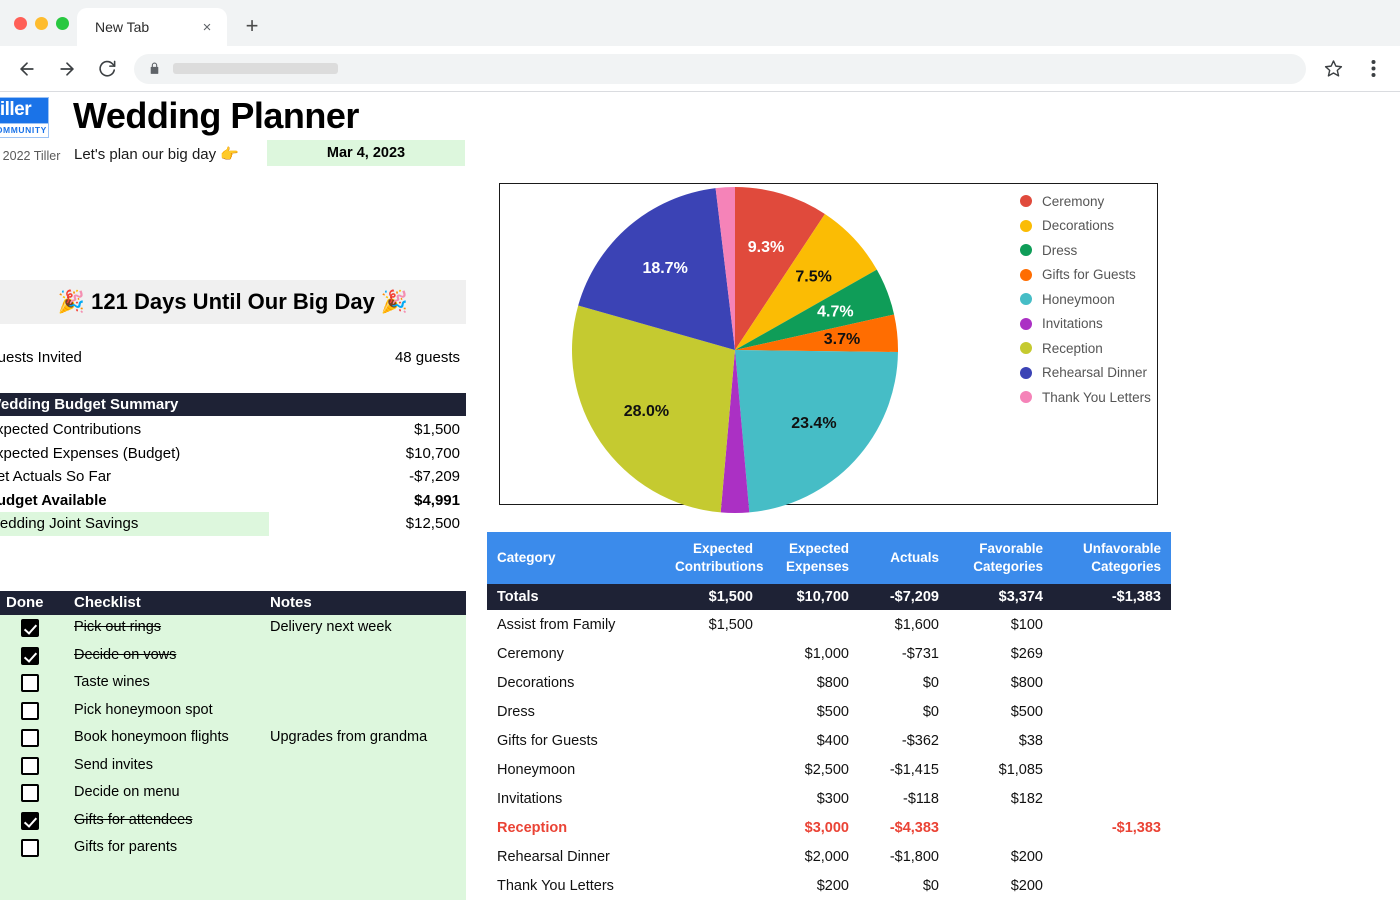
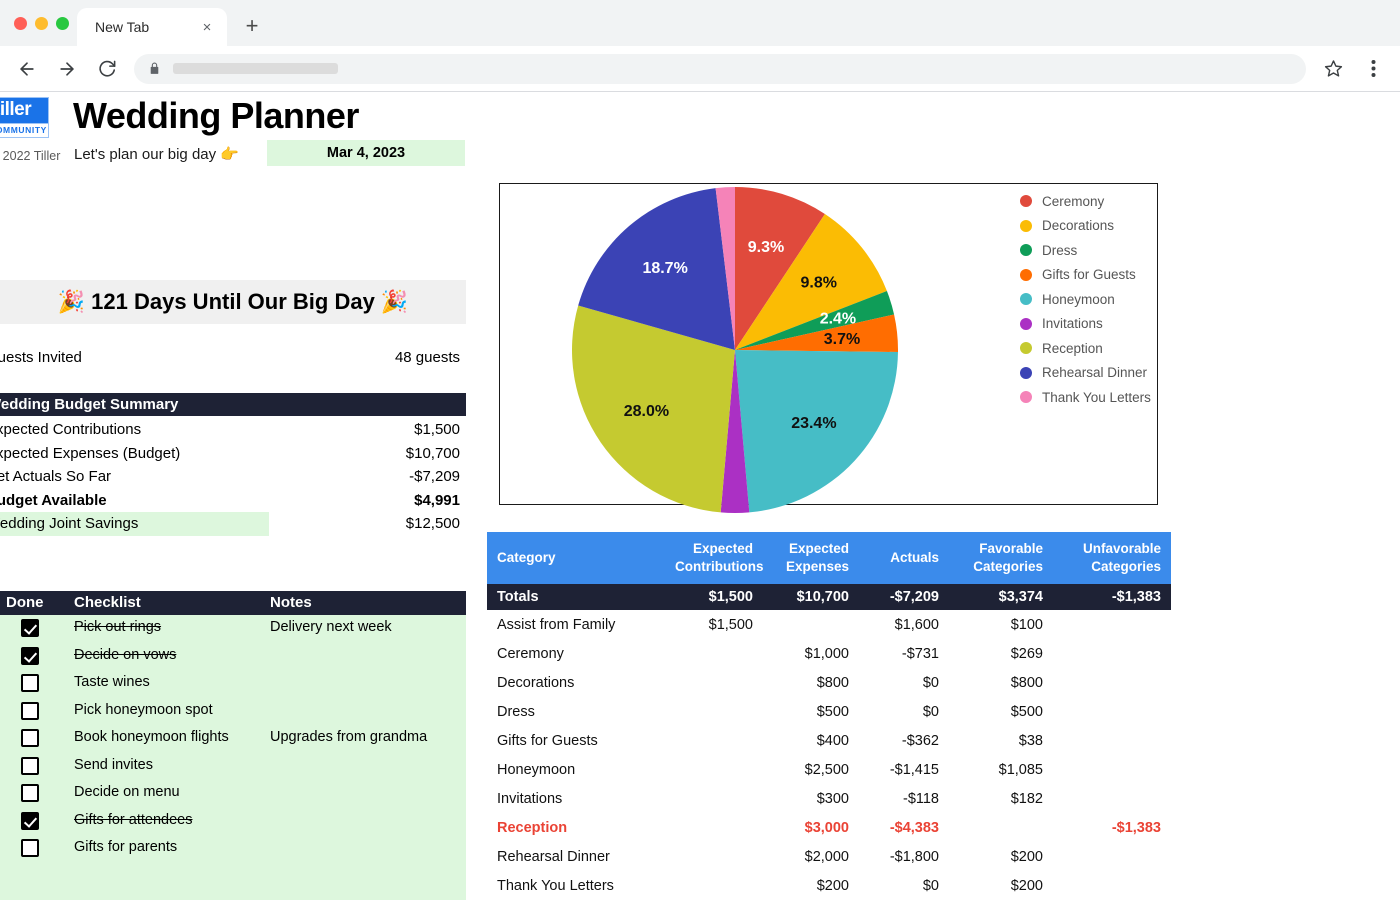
Decorations: 7.5% -> 9.8%
Dress: 4.7% -> 2.4%
